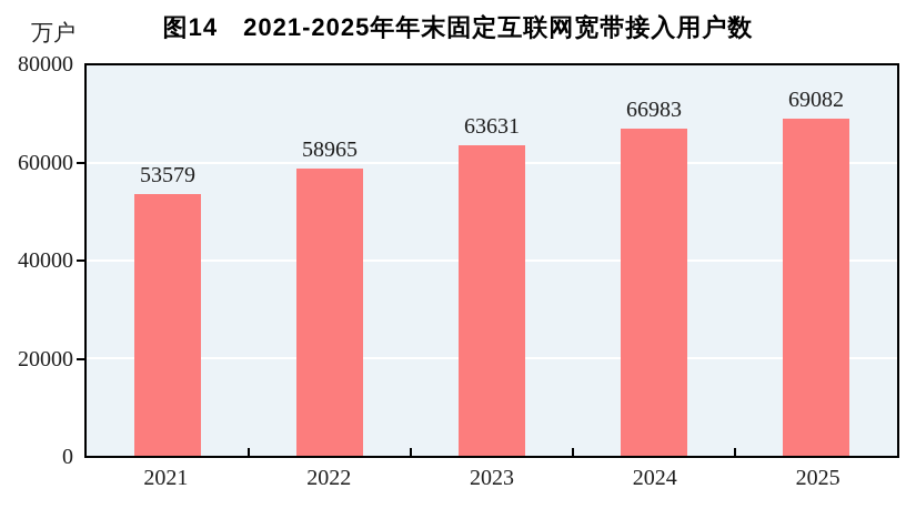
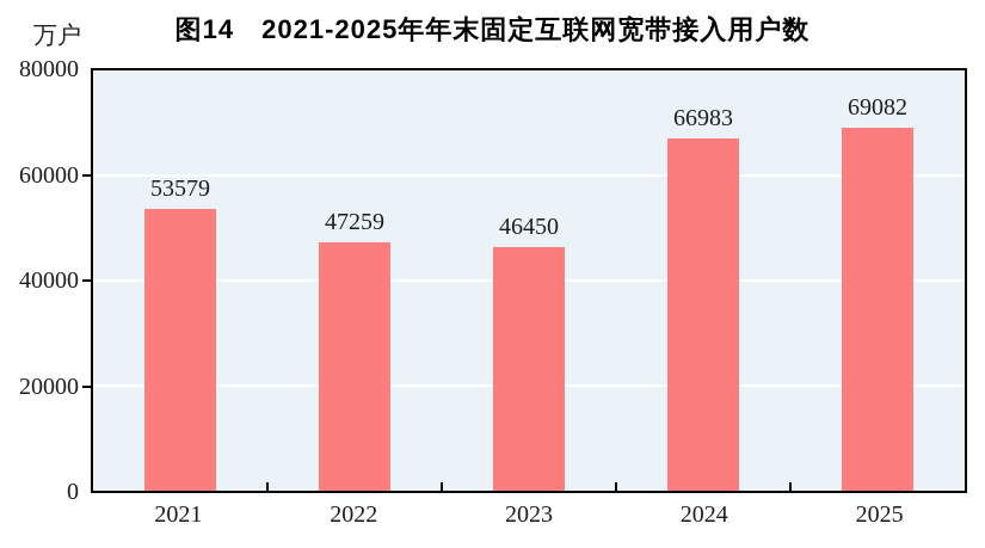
2022: 58965 -> 47259
2023: 63631 -> 46450
